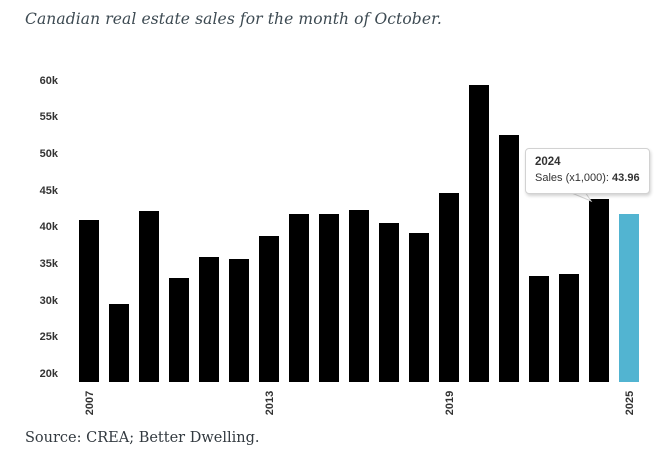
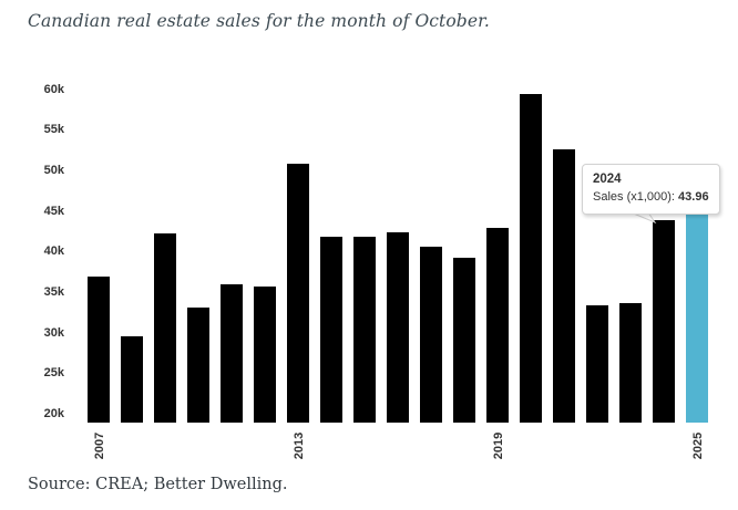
2007: 41k -> 37k
2013: 39k -> 51k
2019: 45k -> 43k
2025: 42k -> 46k
